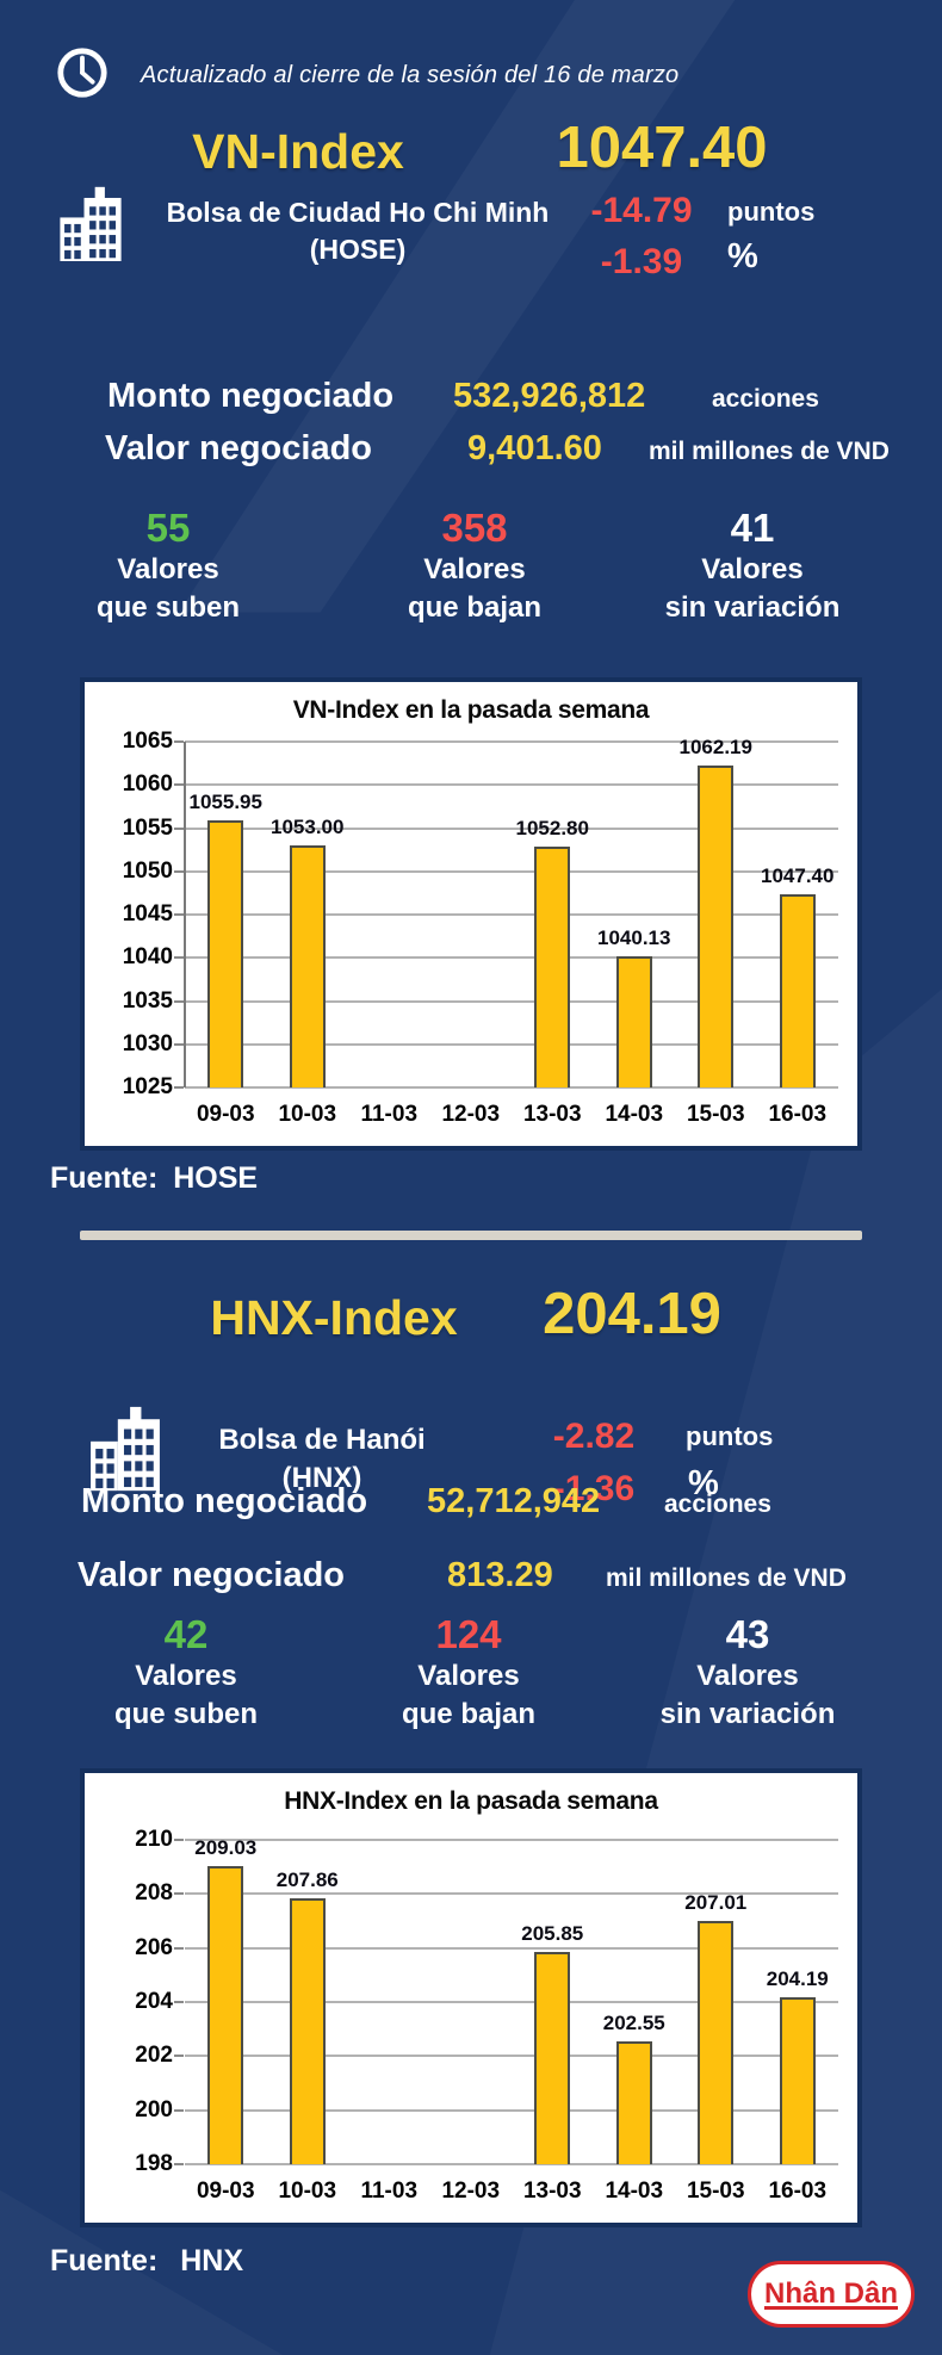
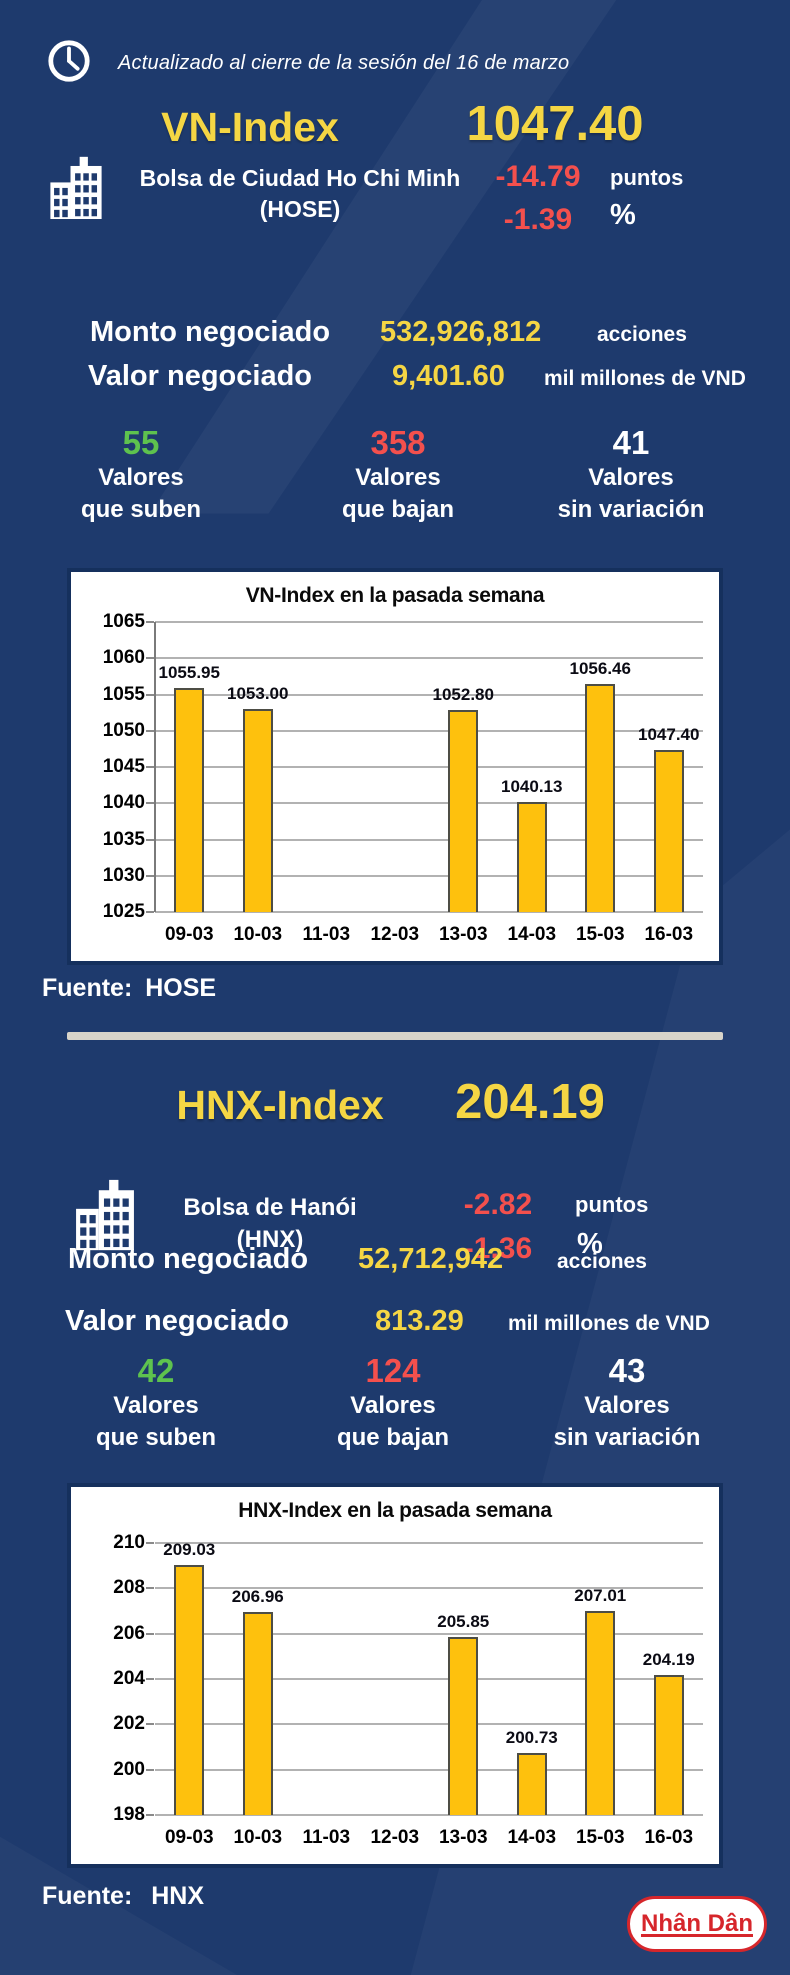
VN-Index en la pasada semana/15-03: 1062.19 -> 1056.46
HNX-Index en la pasada semana/10-03: 207.86 -> 206.96
HNX-Index en la pasada semana/14-03: 202.55 -> 200.73
